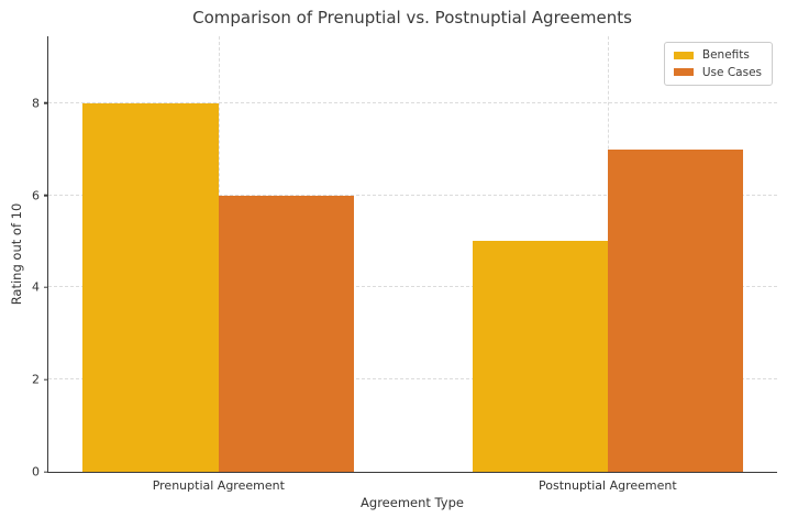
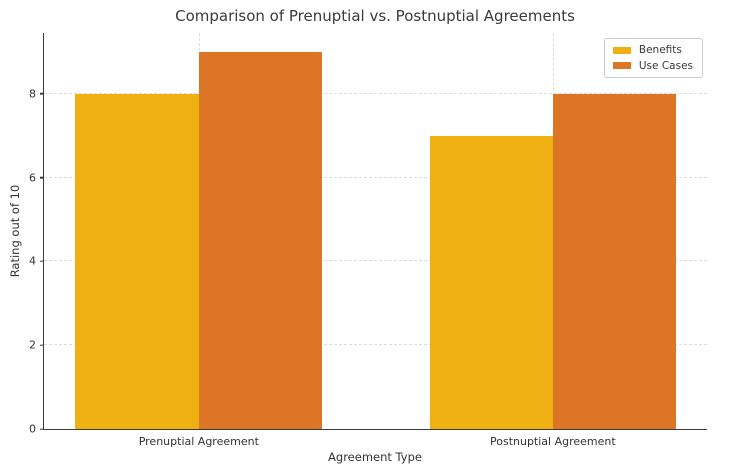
Use Cases/Prenuptial Agreement: 6 -> 9
Benefits/Postnuptial Agreement: 5 -> 7
Use Cases/Postnuptial Agreement: 7 -> 8
